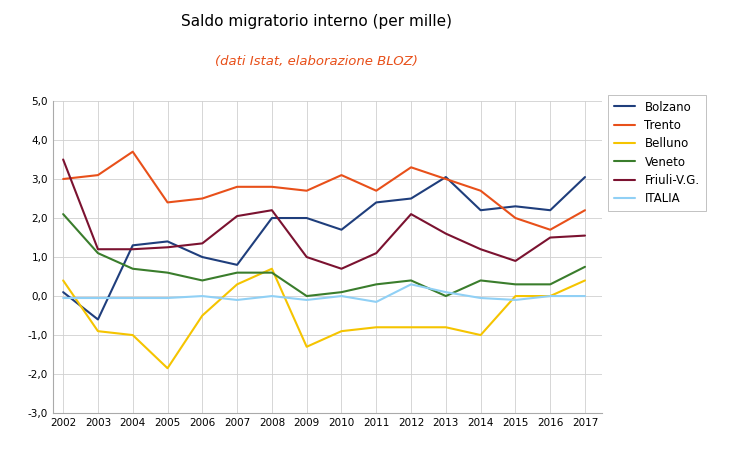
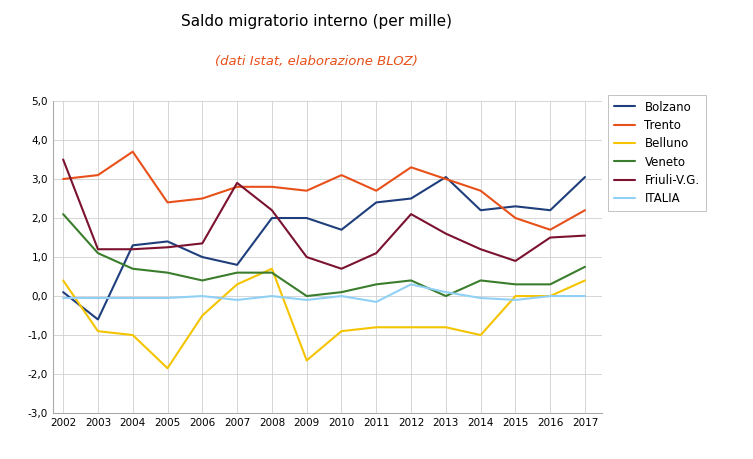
Friuli-V.G./2007: 2,05 -> 2,90
Belluno/2009: -1,30 -> -1,65
